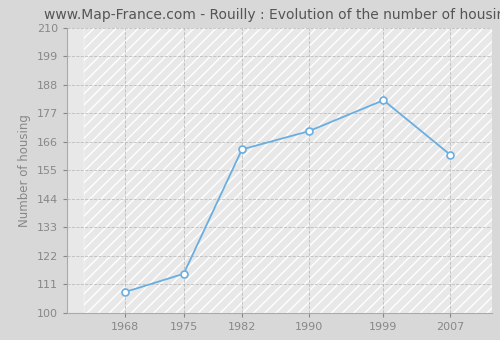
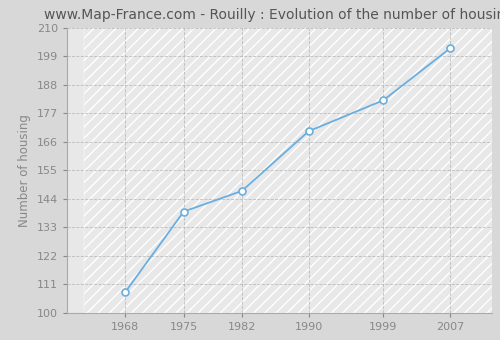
1975: 115 -> 139
1982: 163 -> 147
2007: 161 -> 202
